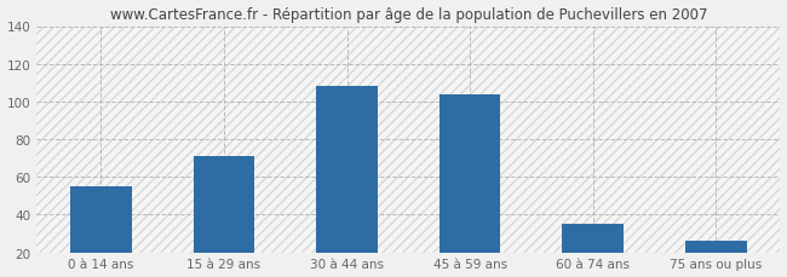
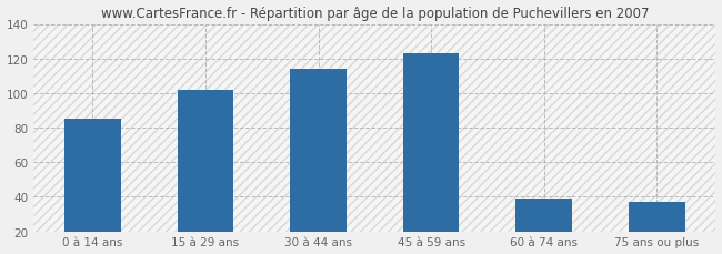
0 à 14 ans: 55 -> 85
15 à 29 ans: 71 -> 102
30 à 44 ans: 108 -> 114
45 à 59 ans: 104 -> 123
60 à 74 ans: 35 -> 39
75 ans ou plus: 26 -> 37
